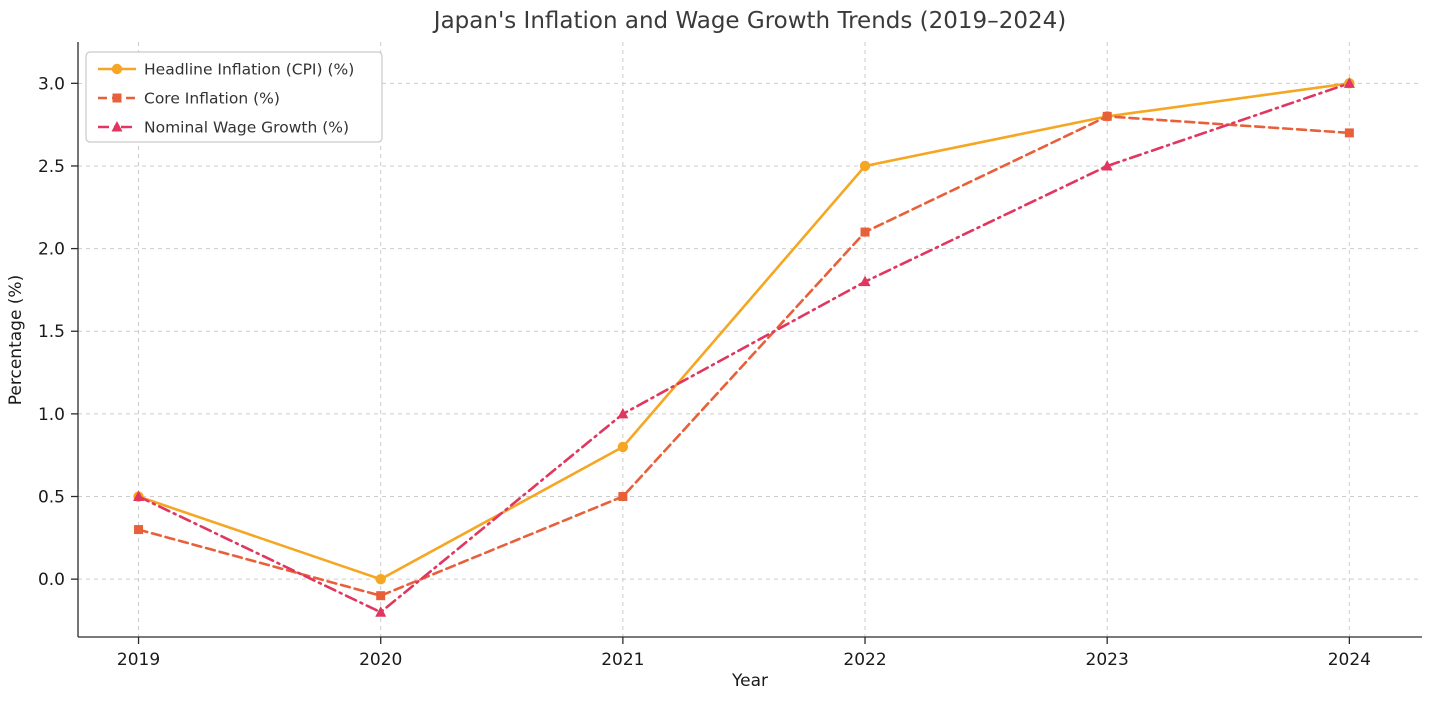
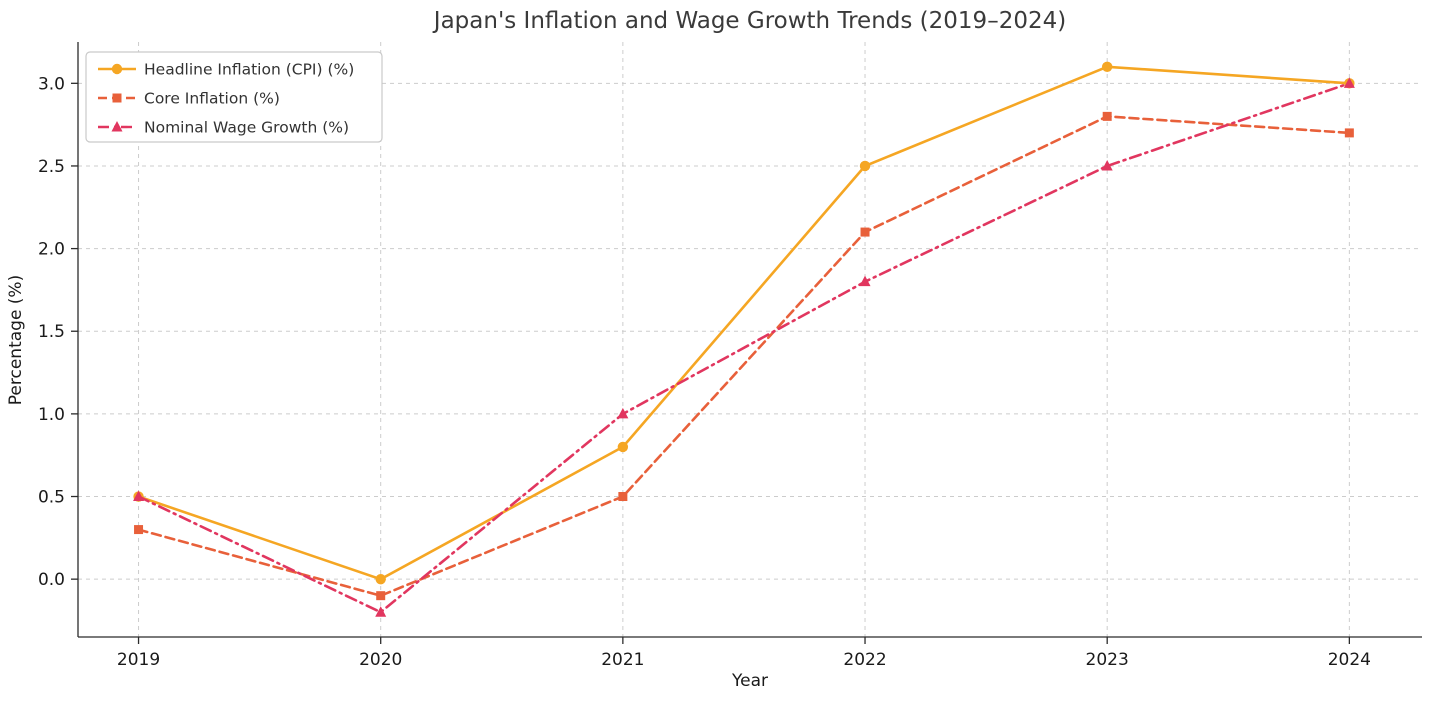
Headline Inflation (CPI) (%)/2023: 2.8 -> 3.1
